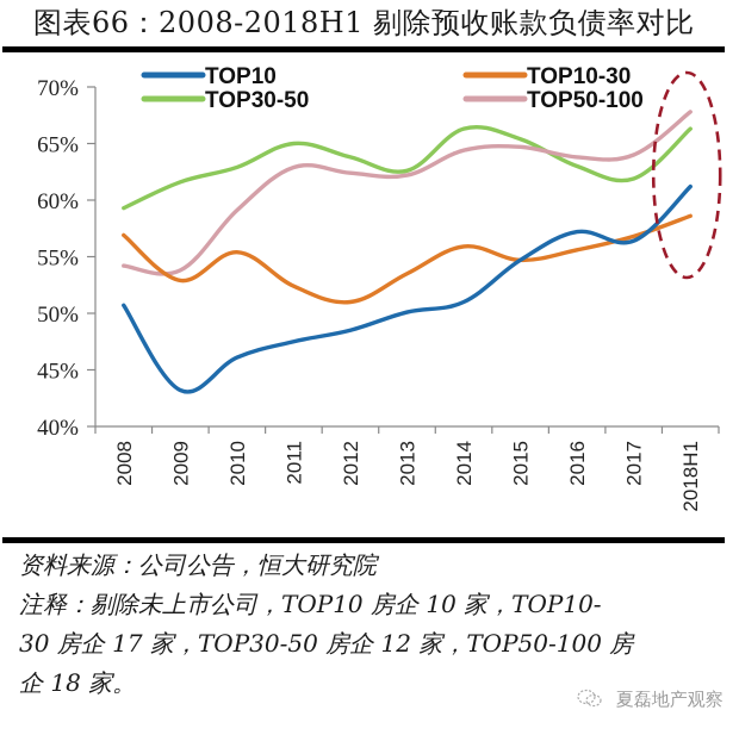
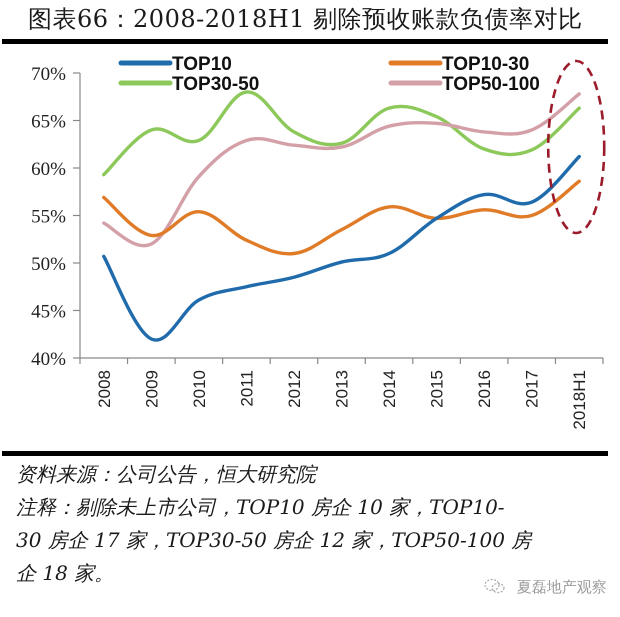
TOP10/2009: 43% -> 42%
TOP30-50/2009: 62% -> 64%
TOP50-100/2009: 54% -> 52%
TOP30-50/2011: 65% -> 68%
TOP30-50/2016: 63% -> 62%
TOP10-30/2017: 57% -> 55%
